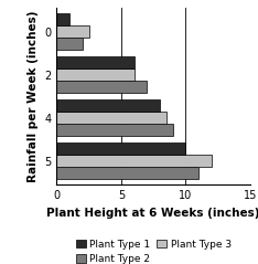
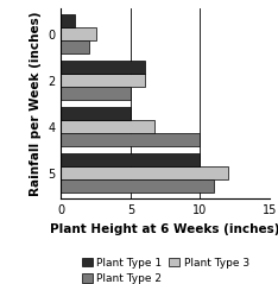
Plant Type 2/2: 7 -> 5
Plant Type 1/4: 8 -> 5
Plant Type 3/4: 8.5 -> 6.7
Plant Type 2/4: 9 -> 10
